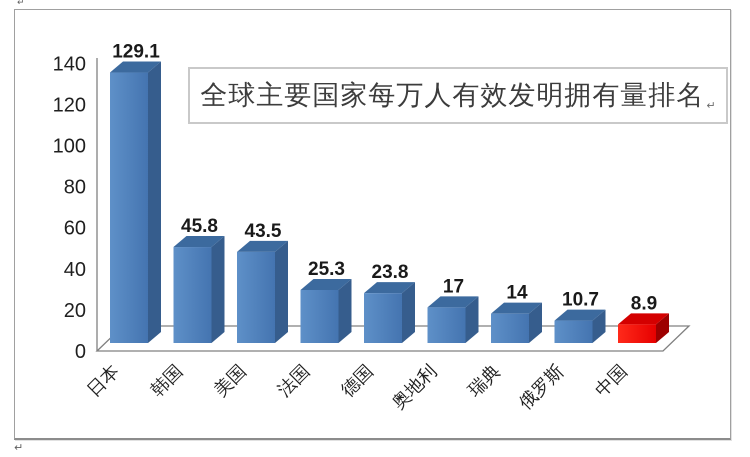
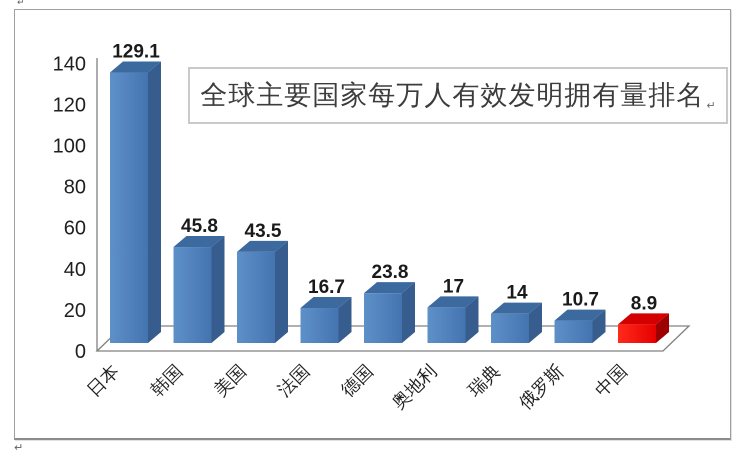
法国: 25.3 -> 16.7
